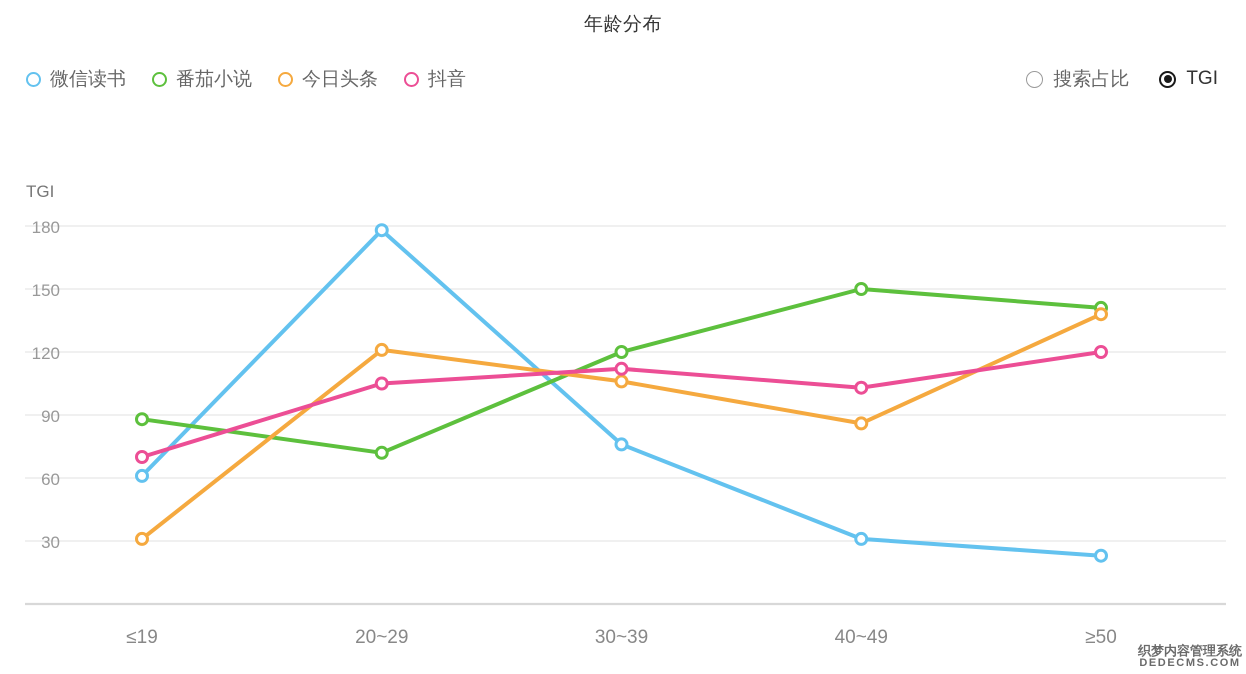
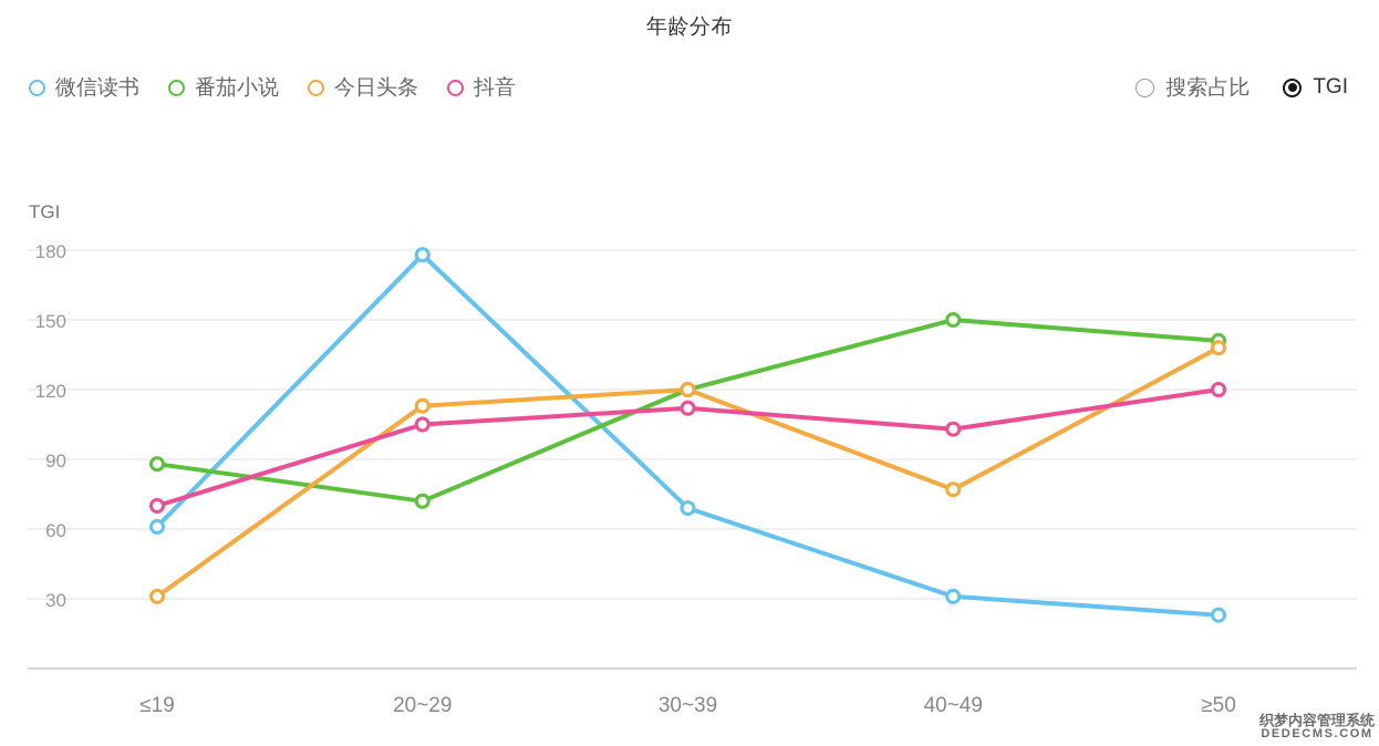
今日头条/20~29: 121 -> 113
微信读书/30~39: 76 -> 69
今日头条/30~39: 106 -> 120
今日头条/40~49: 86 -> 77
